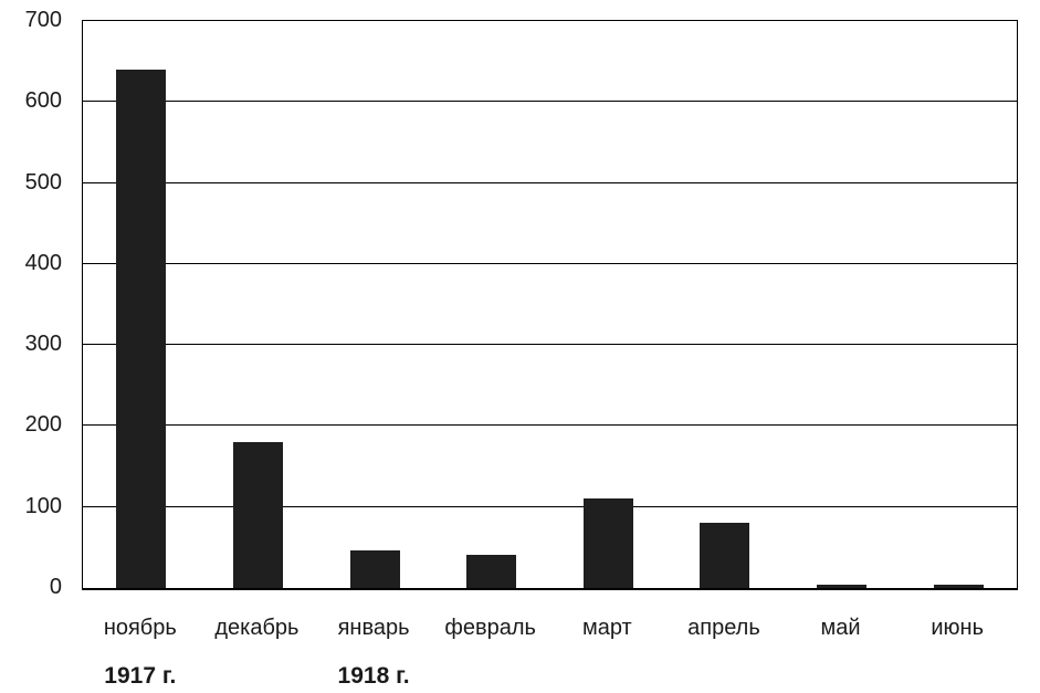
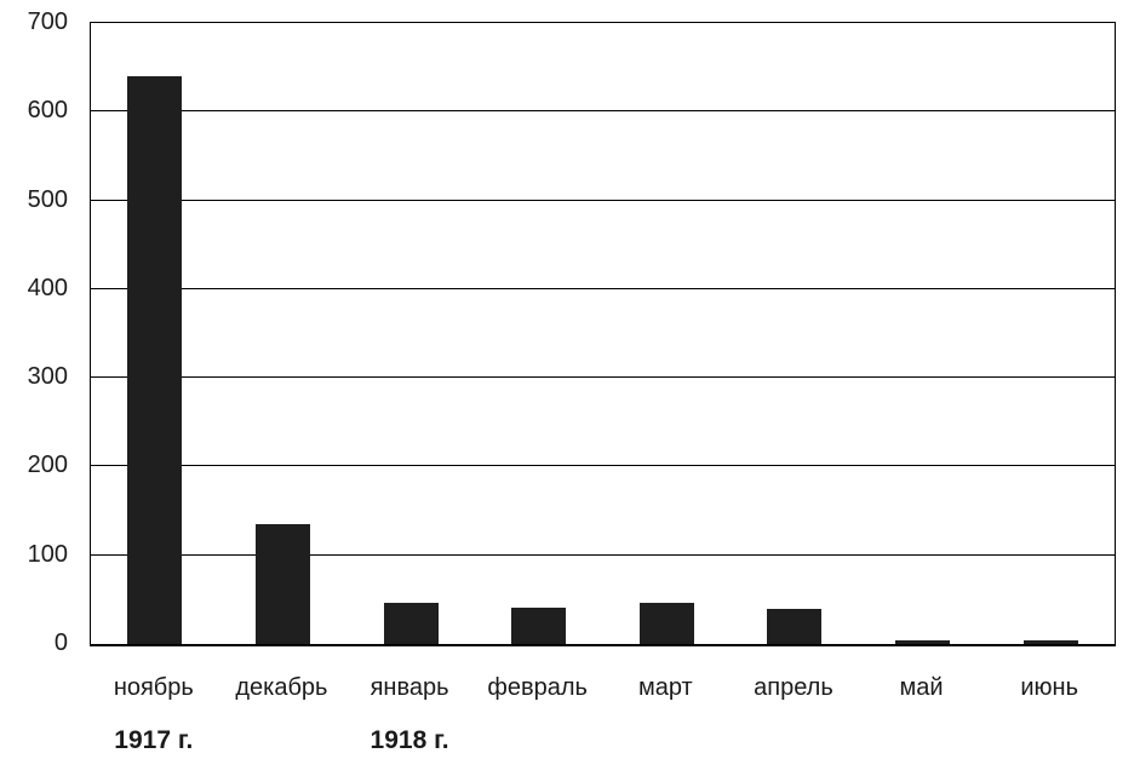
декабрь: 180 -> 140
март: 110 -> 50
апрель: 80 -> 40
